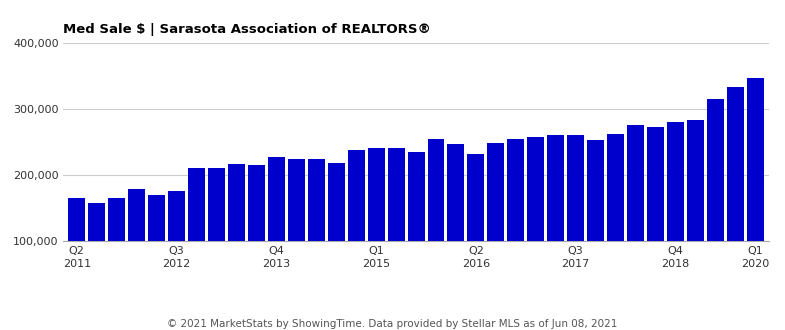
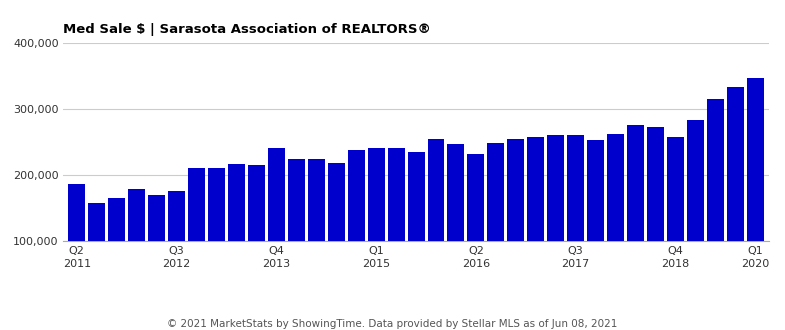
Q2 2011: 165,000 -> 186,000
Q4 2013: 227,000 -> 240,000
Q4 2018: 280,000 -> 258,000
